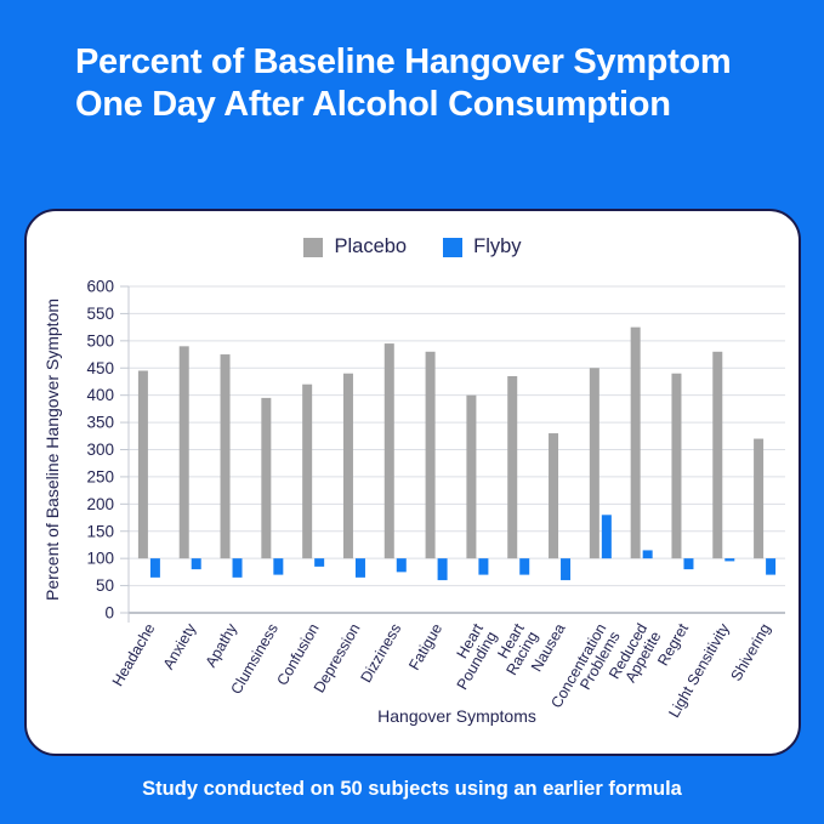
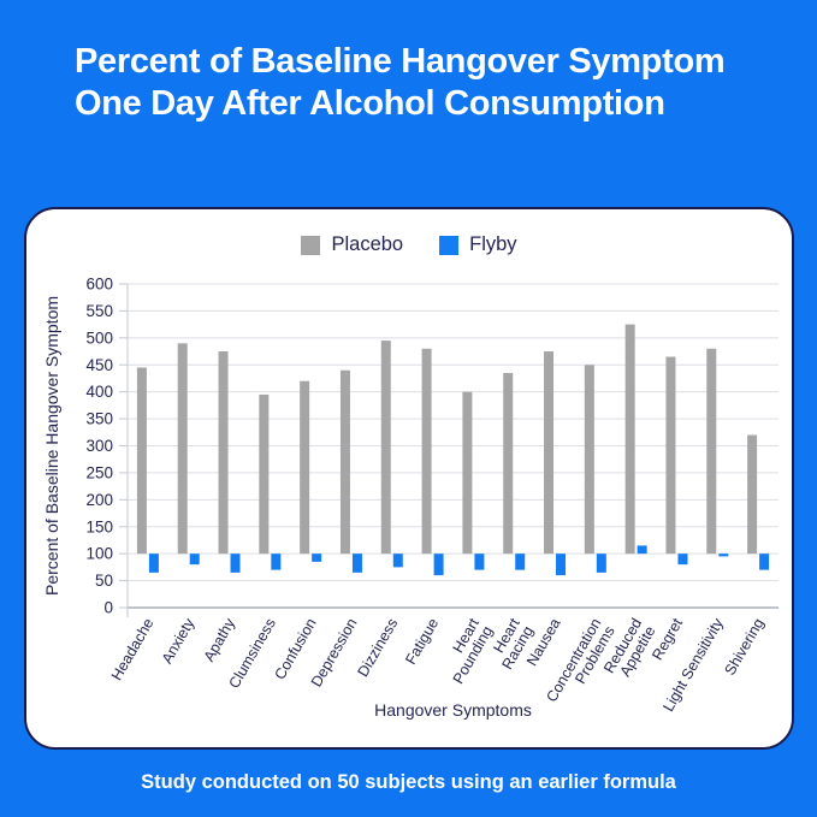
Placebo/Nausea: 330 -> 480
Flyby/Concentration Problems: 180 -> 60
Placebo/Regret: 440 -> 460
